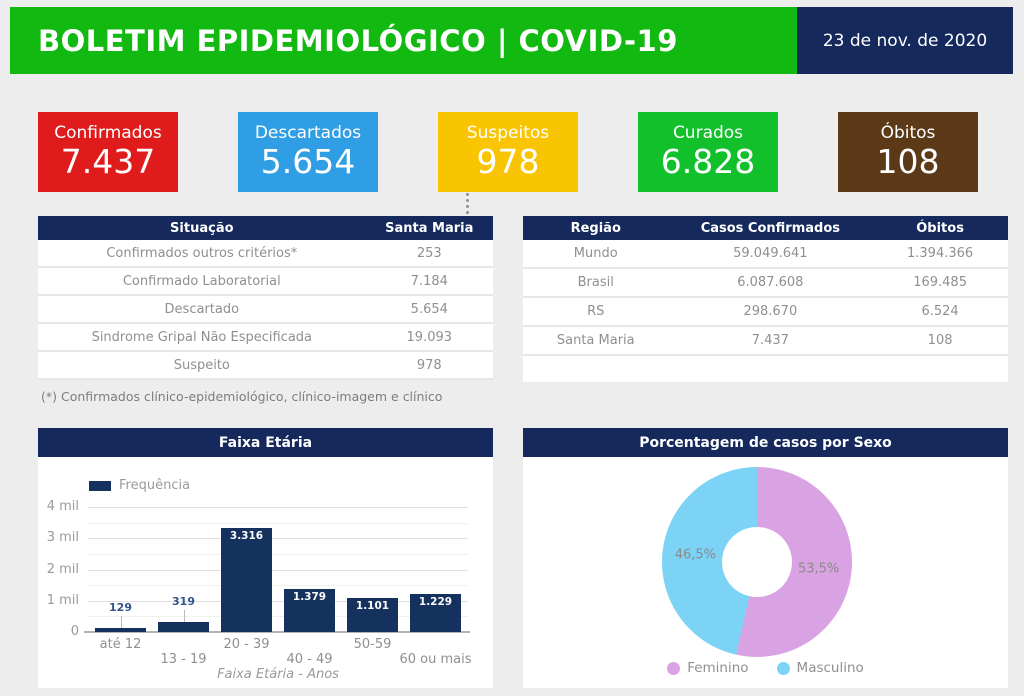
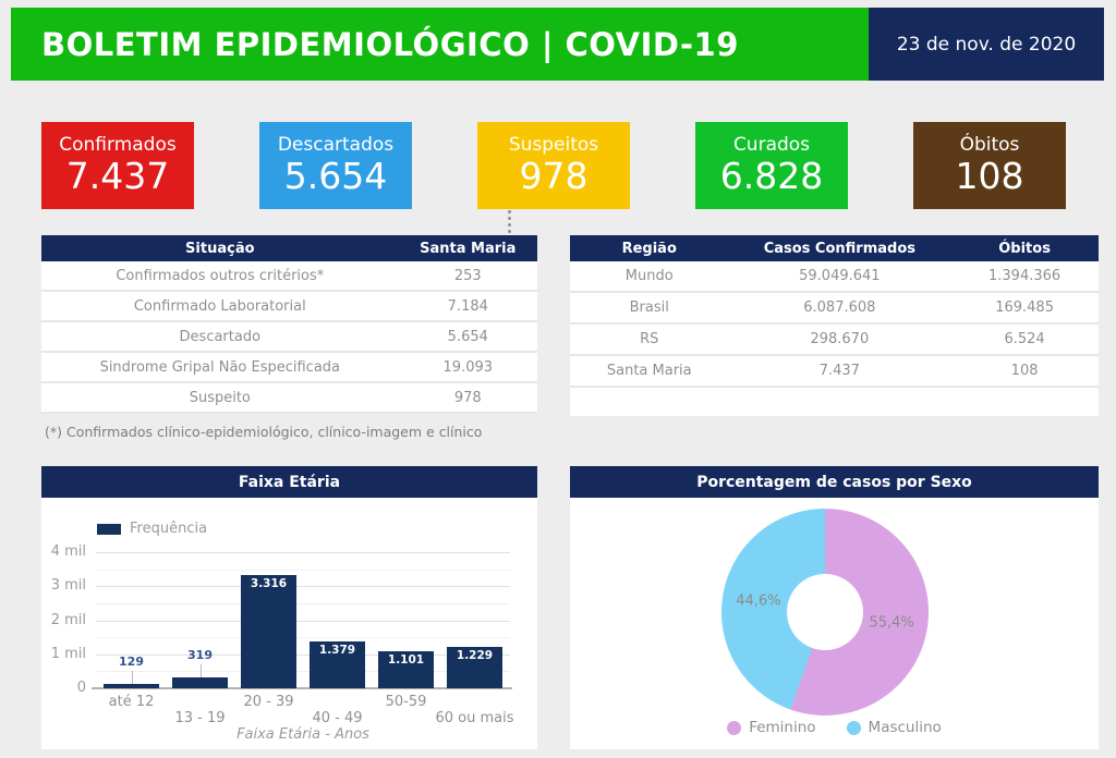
Porcentagem de casos por Sexo/Feminino: 53,5% -> 55,4%
Porcentagem de casos por Sexo/Masculino: 46,5% -> 44,6%
